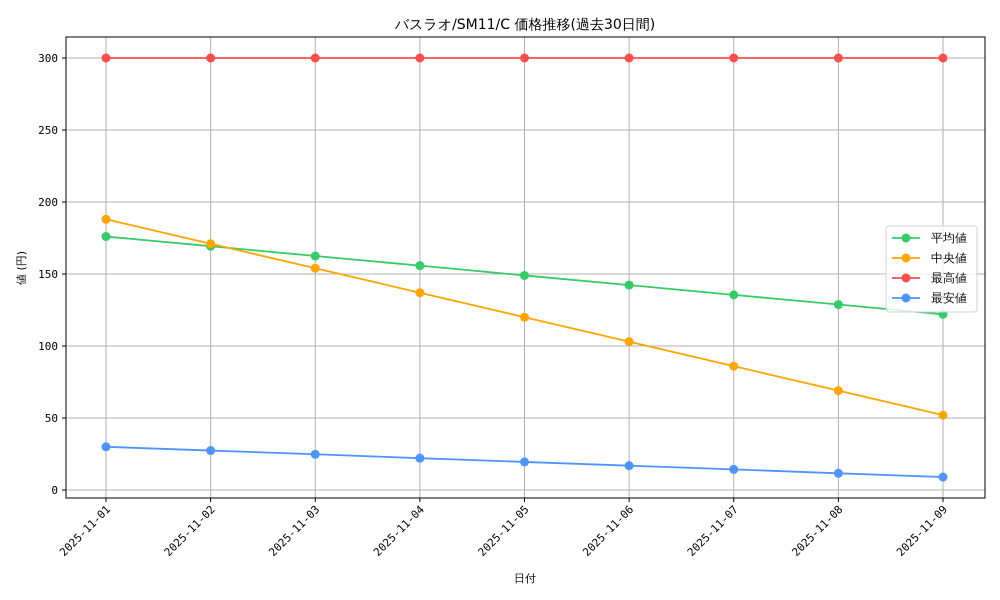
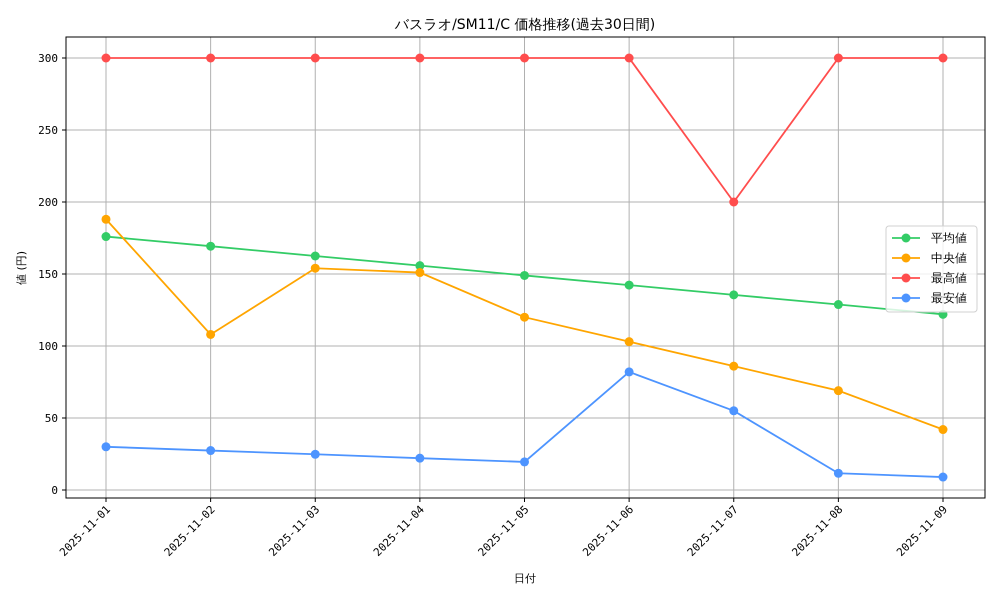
中央値/2025-11-02: 171 -> 108
中央値/2025-11-04: 137 -> 151
最安値/2025-11-06: 17 -> 82
最高値/2025-11-07: 300 -> 200
最安値/2025-11-07: 14 -> 55
中央値/2025-11-09: 52 -> 42
